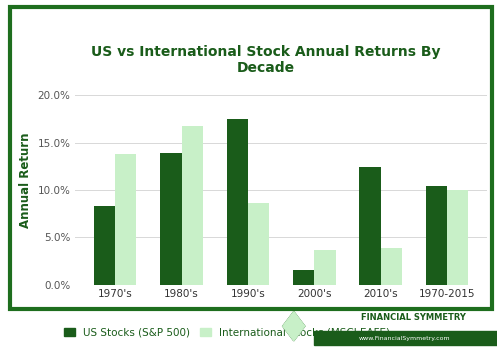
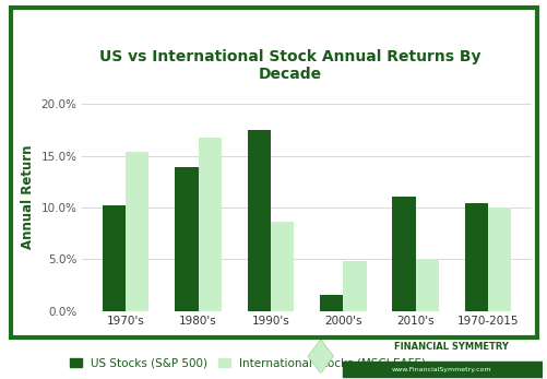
US Stocks (S&P 500)/1970's: 8.3% -> 10.2%
International Stocks (MSCI EAFE)/1970's: 13.8% -> 15.4%
International Stocks (MSCI EAFE)/2000's: 3.7% -> 4.8%
US Stocks (S&P 500)/2010's: 12.4% -> 11.0%
International Stocks (MSCI EAFE)/2010's: 3.9% -> 5.0%
